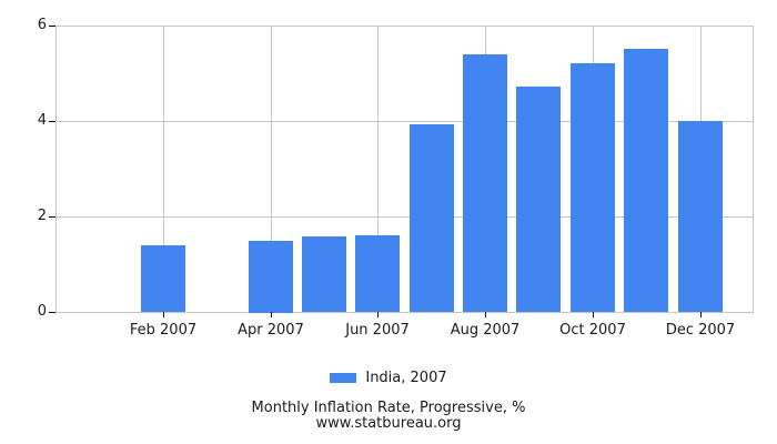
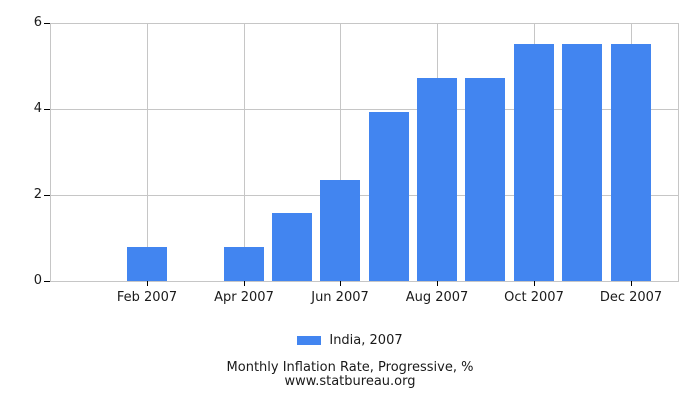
Feb 2007: 1.4 -> 0.8
Apr 2007: 1.5 -> 0.8
Jun 2007: 1.6 -> 2.4
Aug 2007: 5.4 -> 4.7
Oct 2007: 5.2 -> 5.5
Dec 2007: 4.0 -> 5.5
